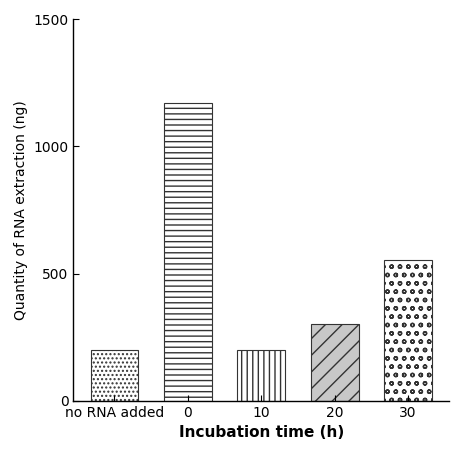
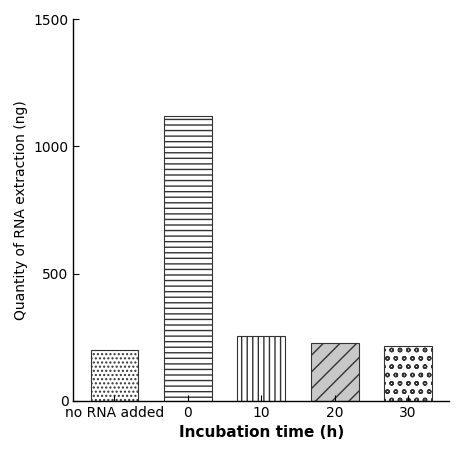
0: 1170 -> 1120
10: 200 -> 255
20: 300 -> 225
30: 555 -> 215
